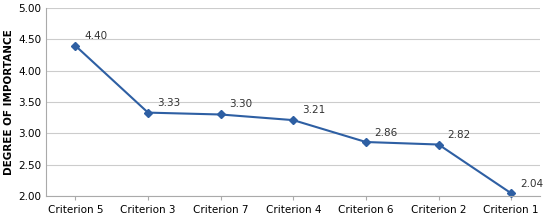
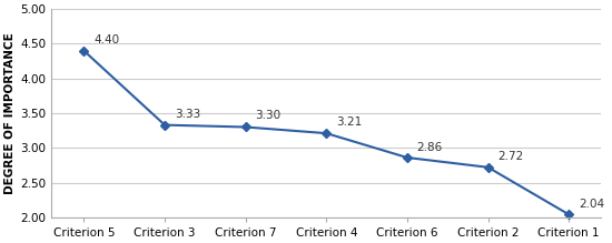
Criterion 2: 2.82 -> 2.72
